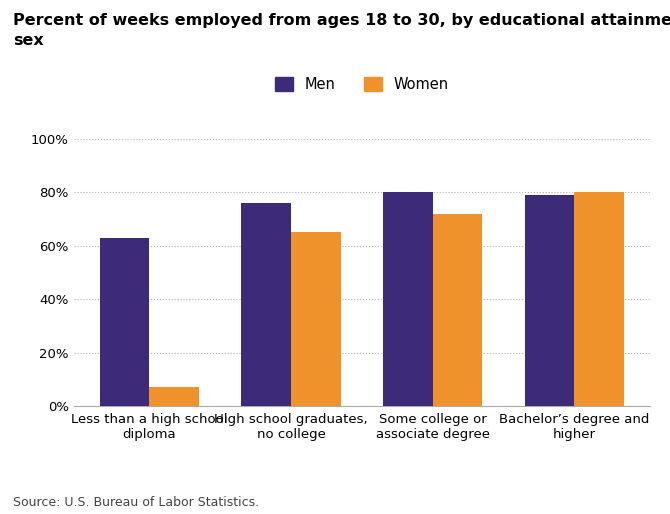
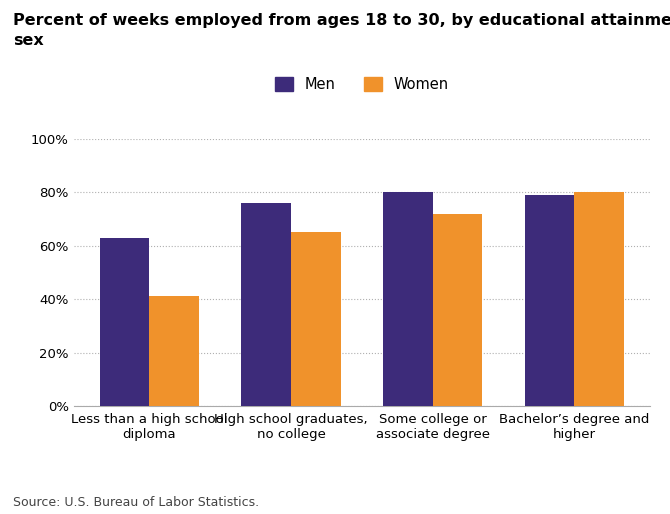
Women/Less than a high school diploma: 7% -> 41%
